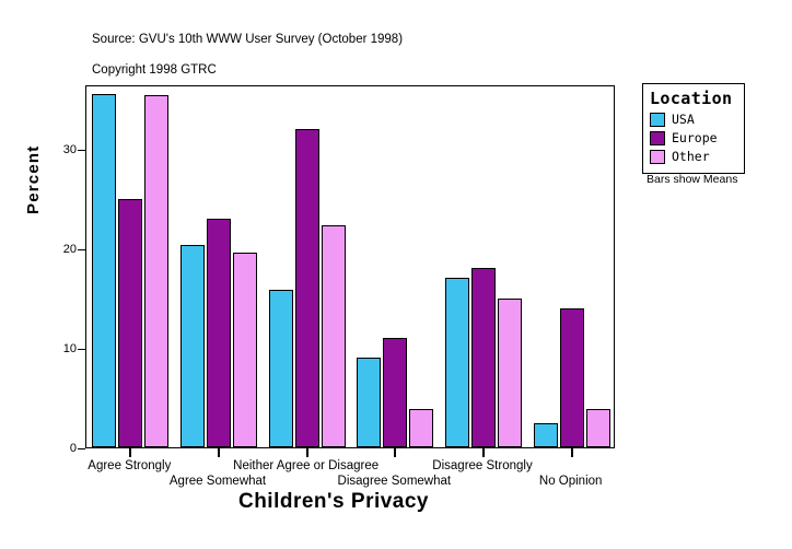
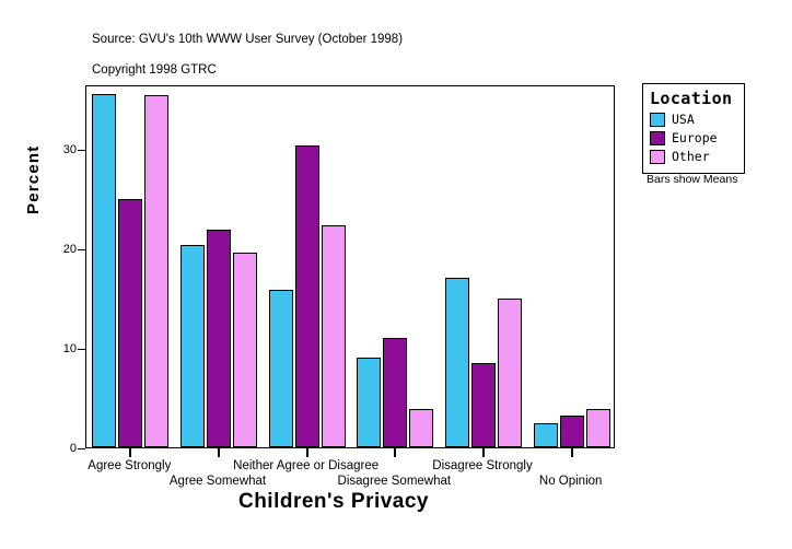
Europe/Agree Somewhat: 23 -> 22
Europe/Neither Agree or Disagree: 32 -> 30
Europe/Disagree Strongly: 18 -> 8
Europe/No Opinion: 14 -> 3
